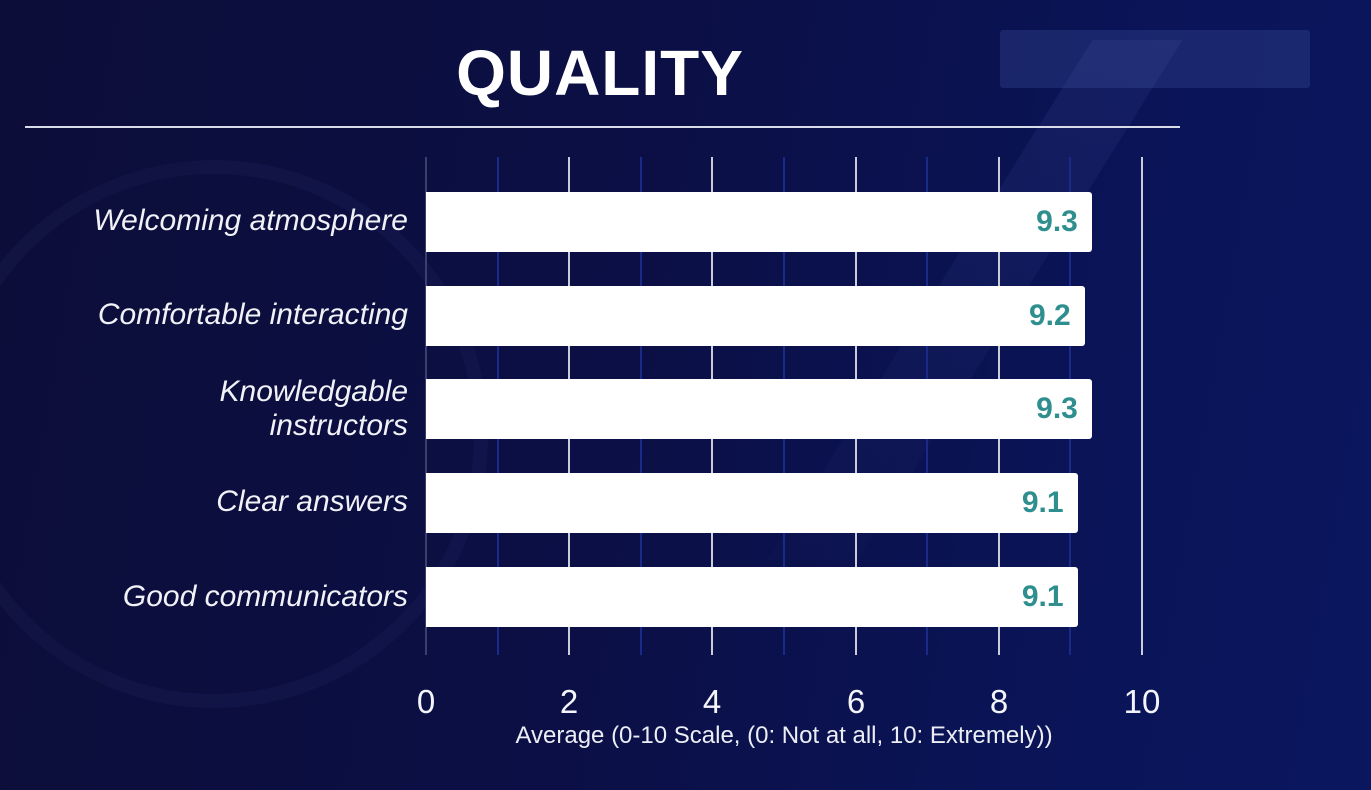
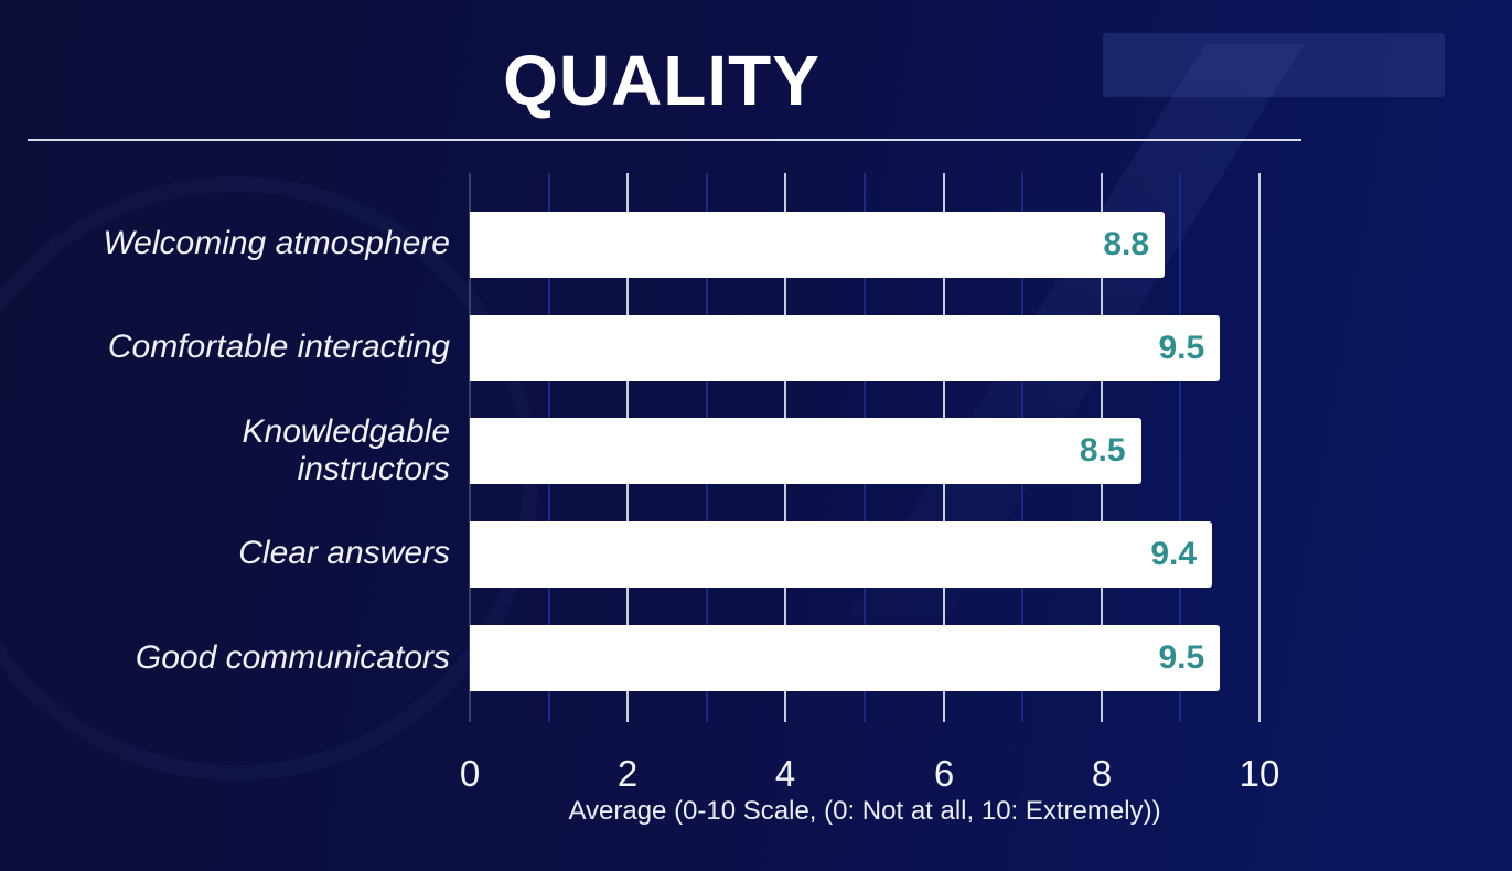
Welcoming atmosphere: 9.3 -> 8.8
Comfortable interacting: 9.2 -> 9.5
Knowledgable instructors: 9.3 -> 8.5
Clear answers: 9.1 -> 9.4
Good communicators: 9.1 -> 9.5
